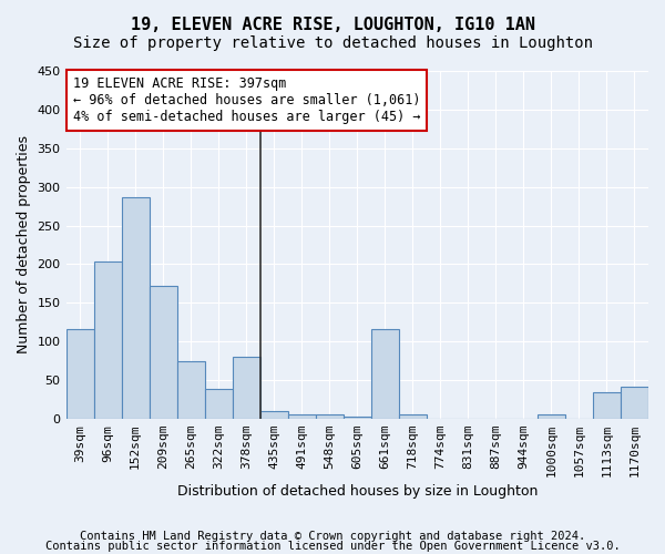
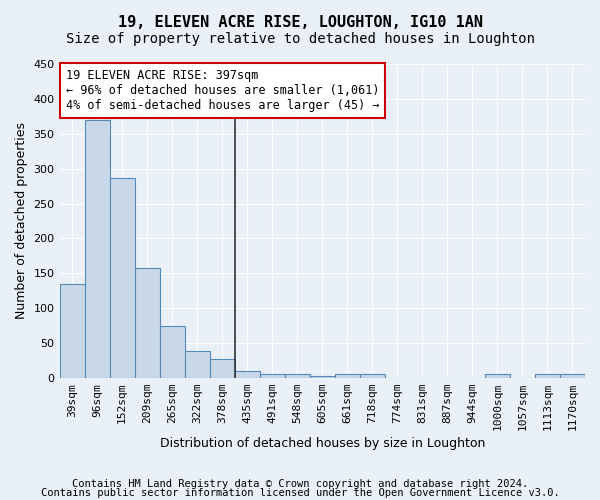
39sqm: 116 -> 135
96sqm: 204 -> 370
209sqm: 172 -> 157
378sqm: 80 -> 27
661sqm: 116 -> 5
1113sqm: 34 -> 5
1170sqm: 42 -> 5
